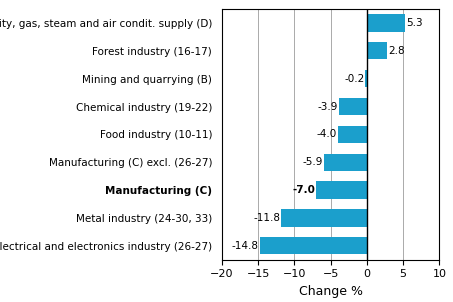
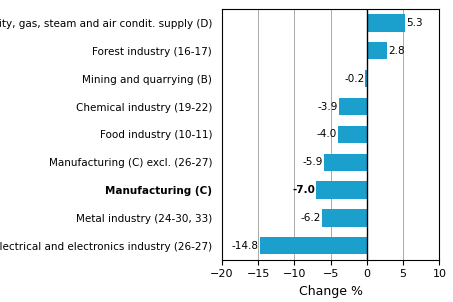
Metal industry (24-30, 33): -11.8 -> -6.2
